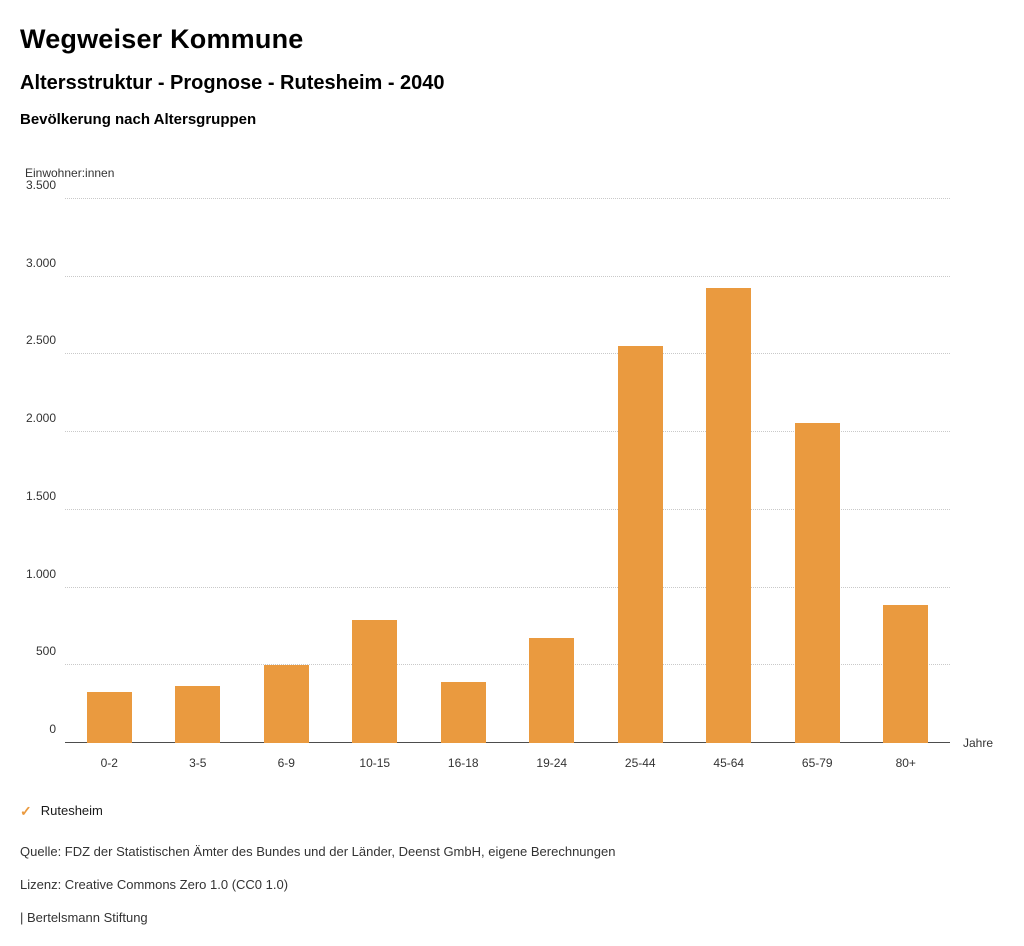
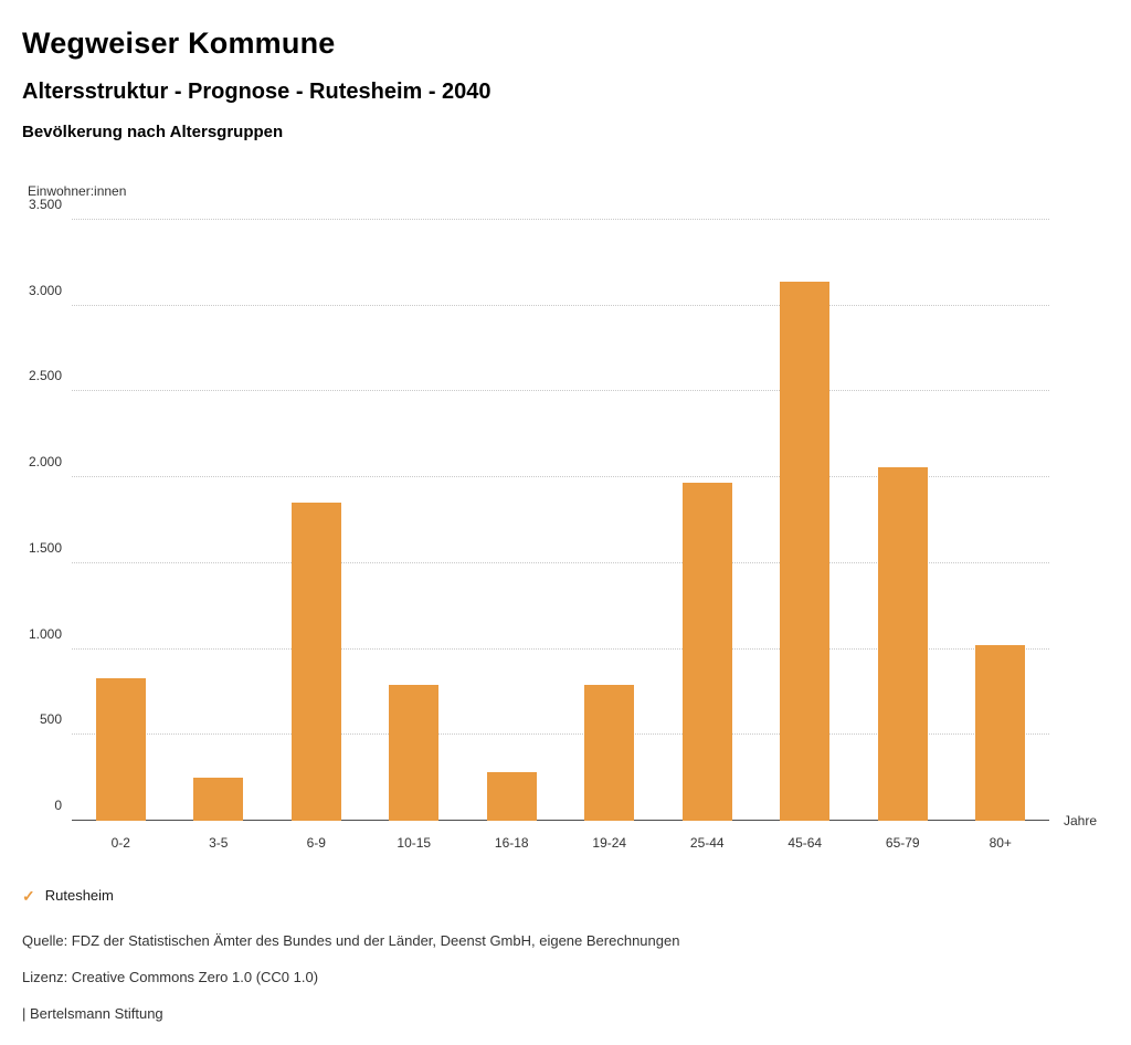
0-2: 330 -> 830
3-5: 360 -> 250
6-9: 500 -> 1850
16-18: 400 -> 280
19-24: 680 -> 790
25-44: 2560 -> 1970
45-64: 2930 -> 3140
80+: 880 -> 1020
